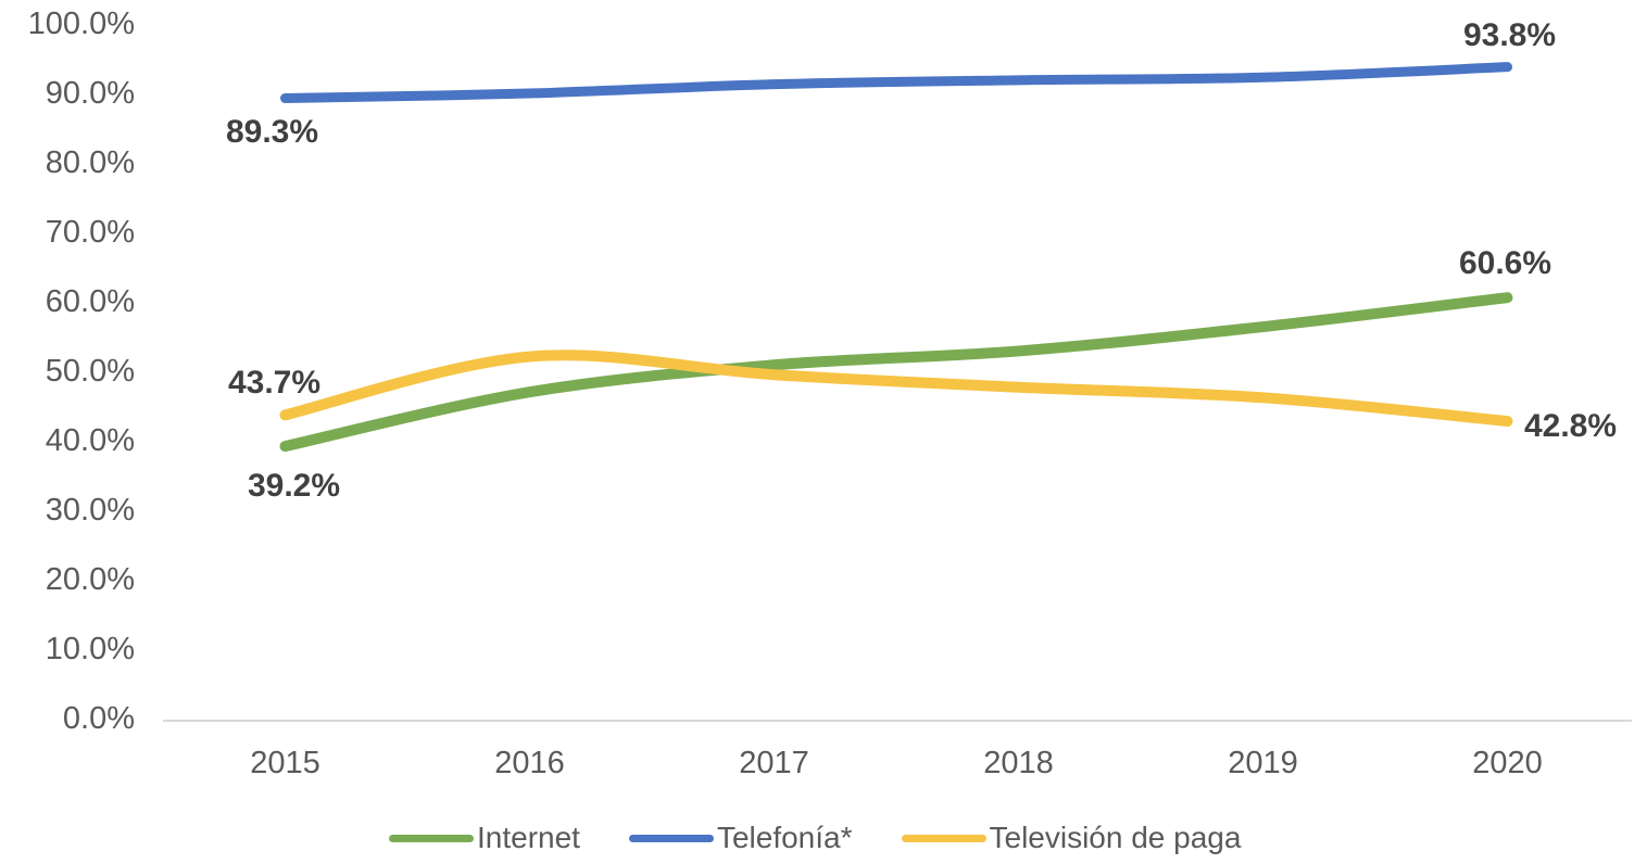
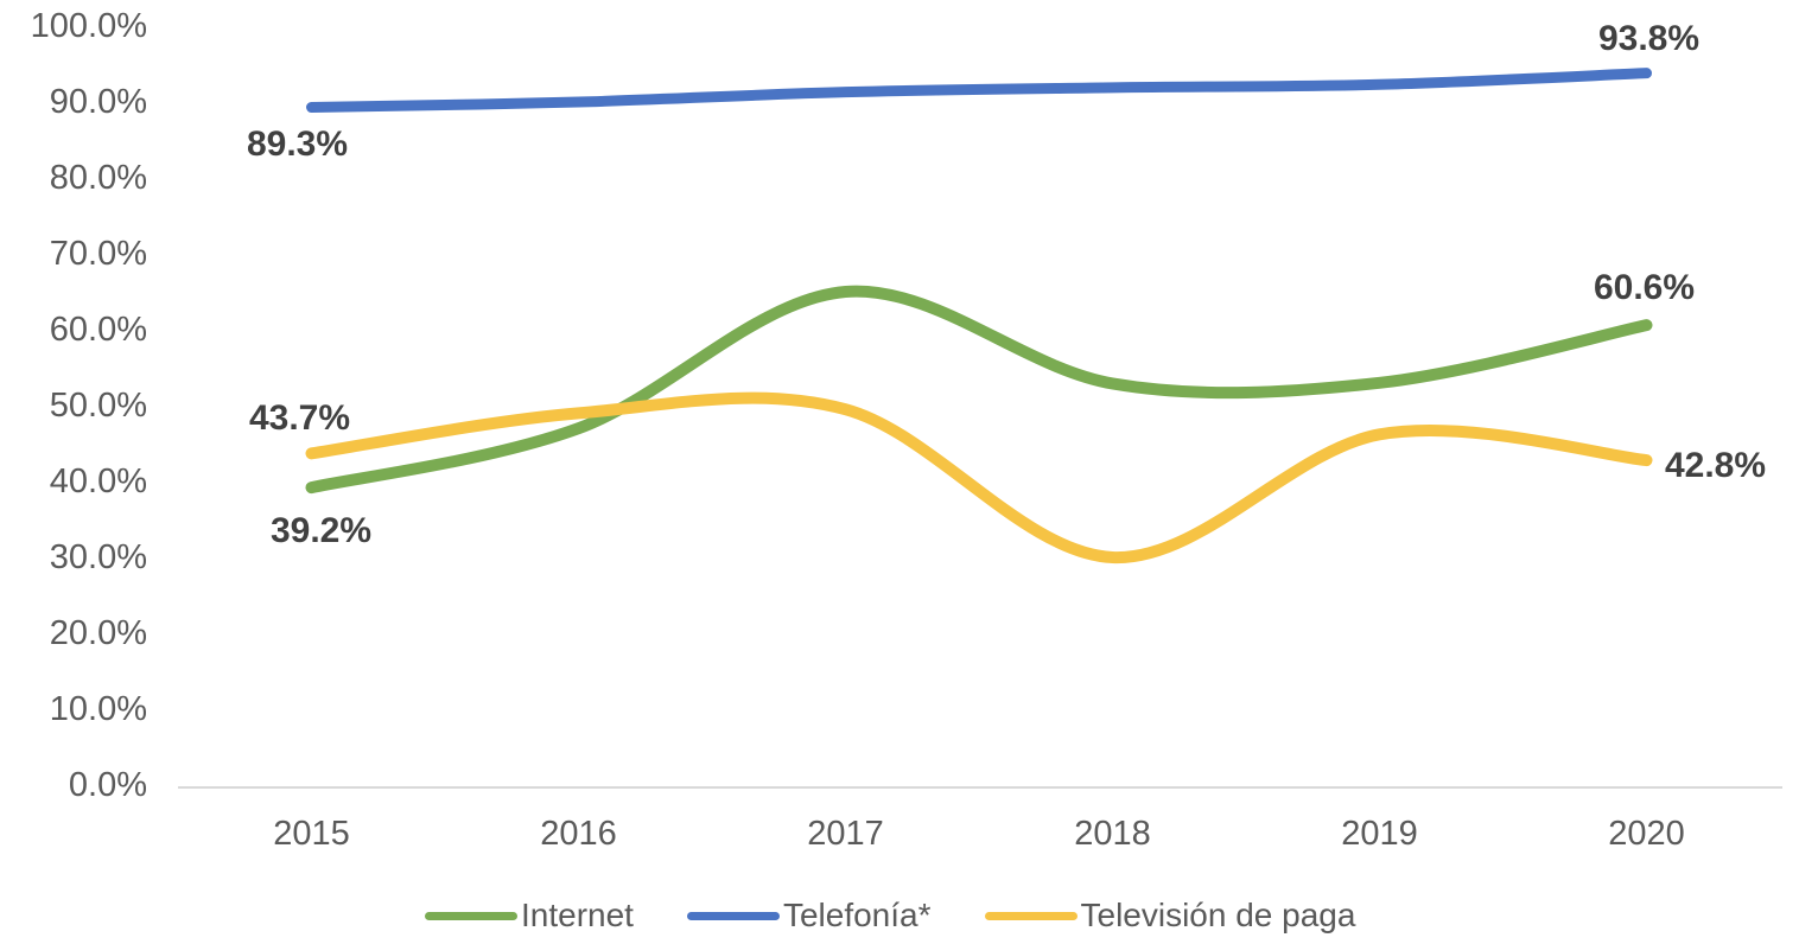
Televisión de paga/2016: 52% -> 49%
Internet/2017: 51% -> 65%
Televisión de paga/2018: 48% -> 30%
Internet/2019: 56% -> 53%
